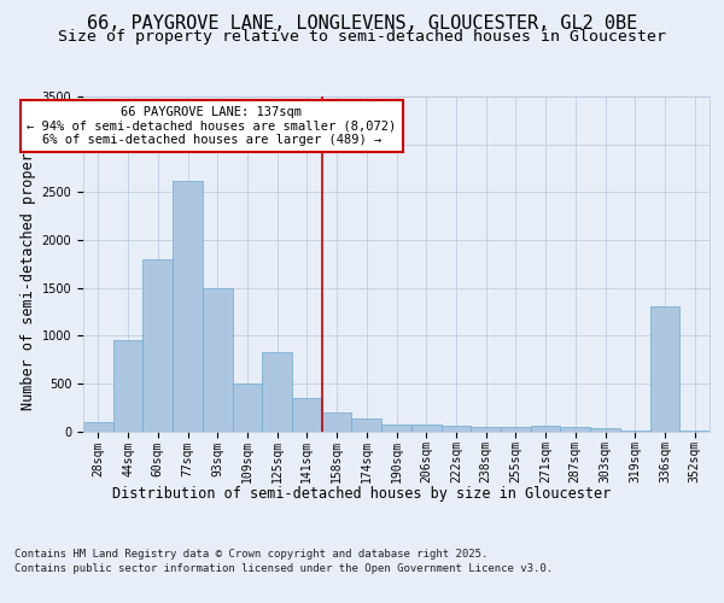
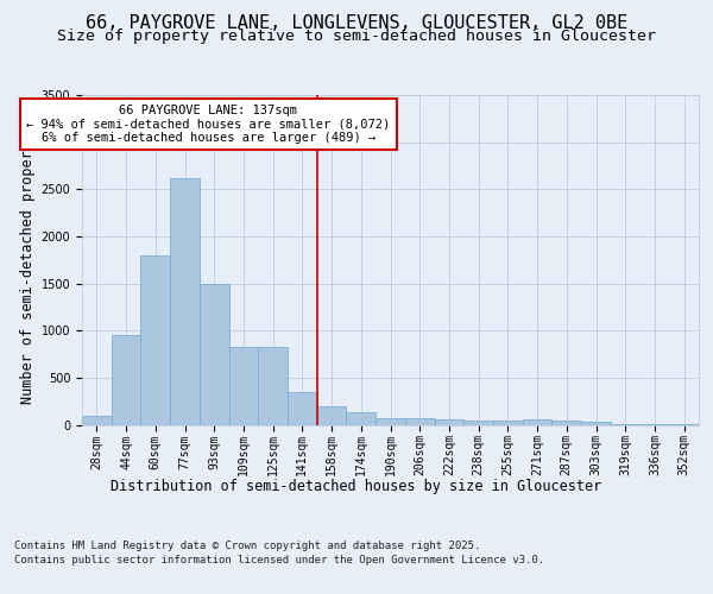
109sqm: 500 -> 830
336sqm: 1300 -> 10
